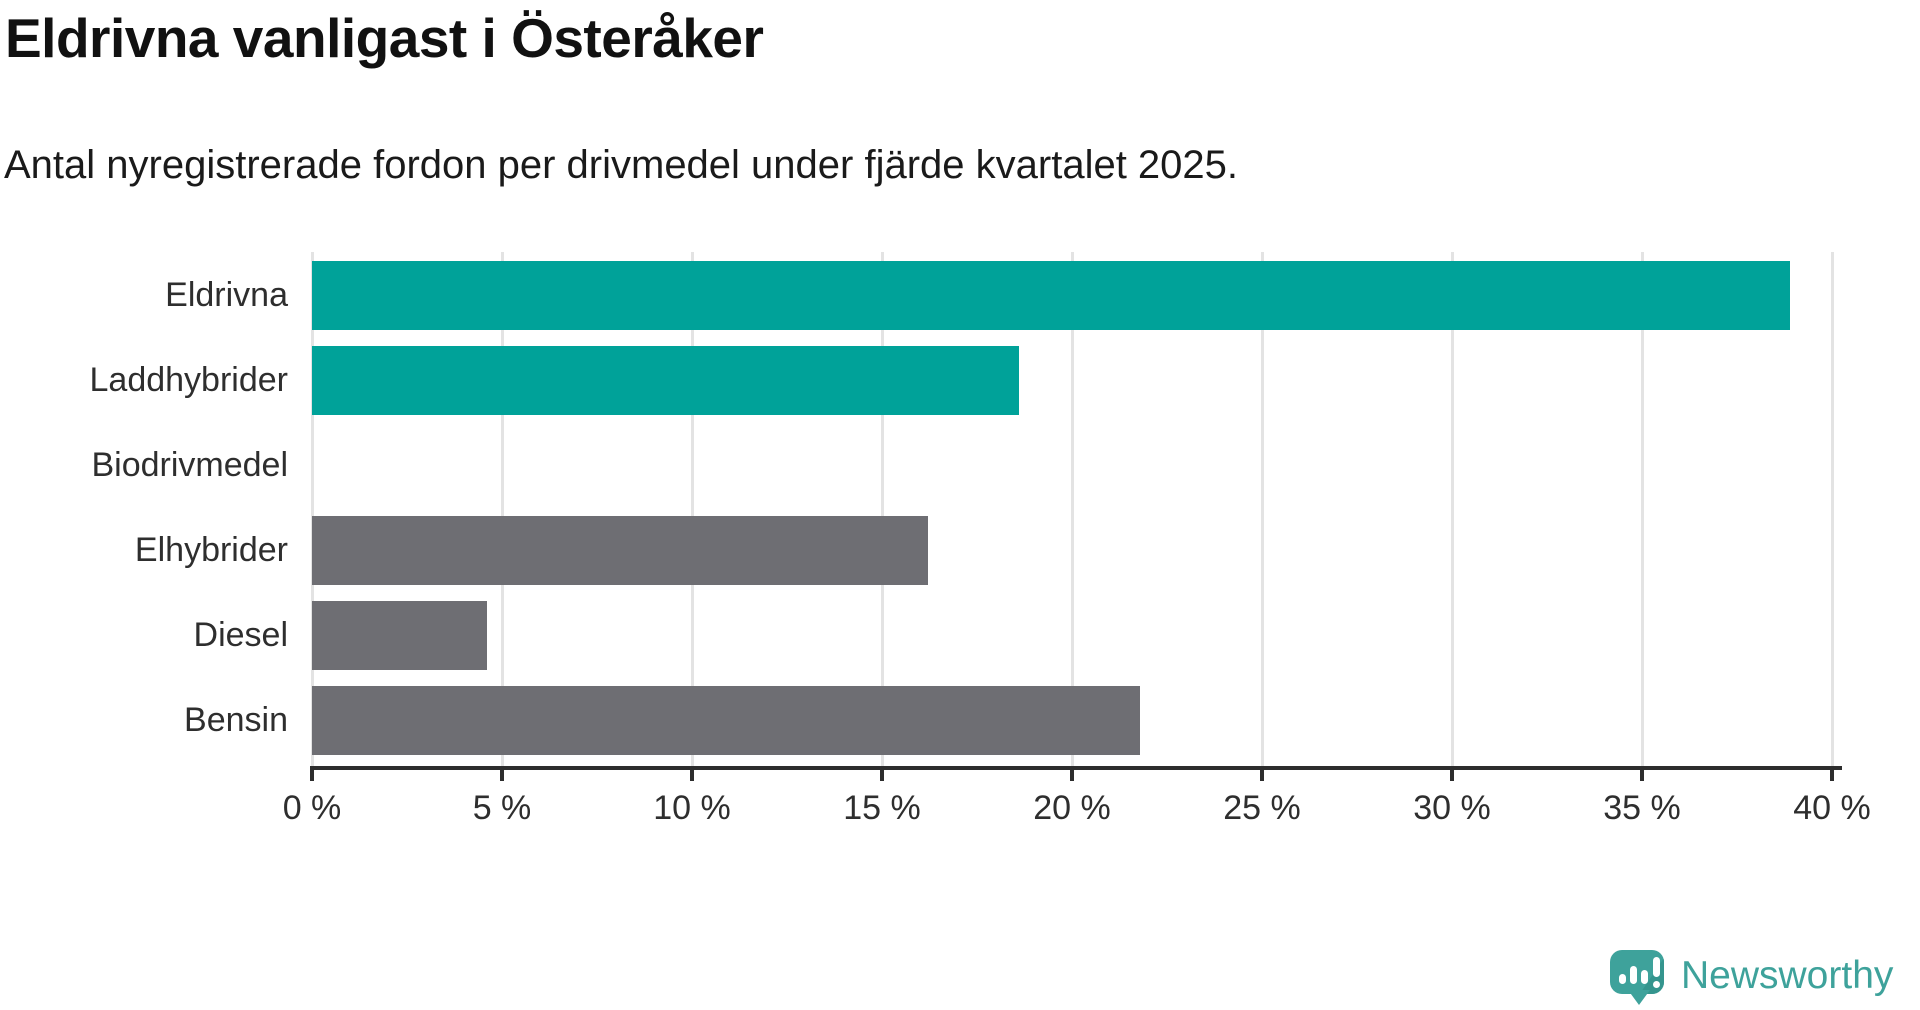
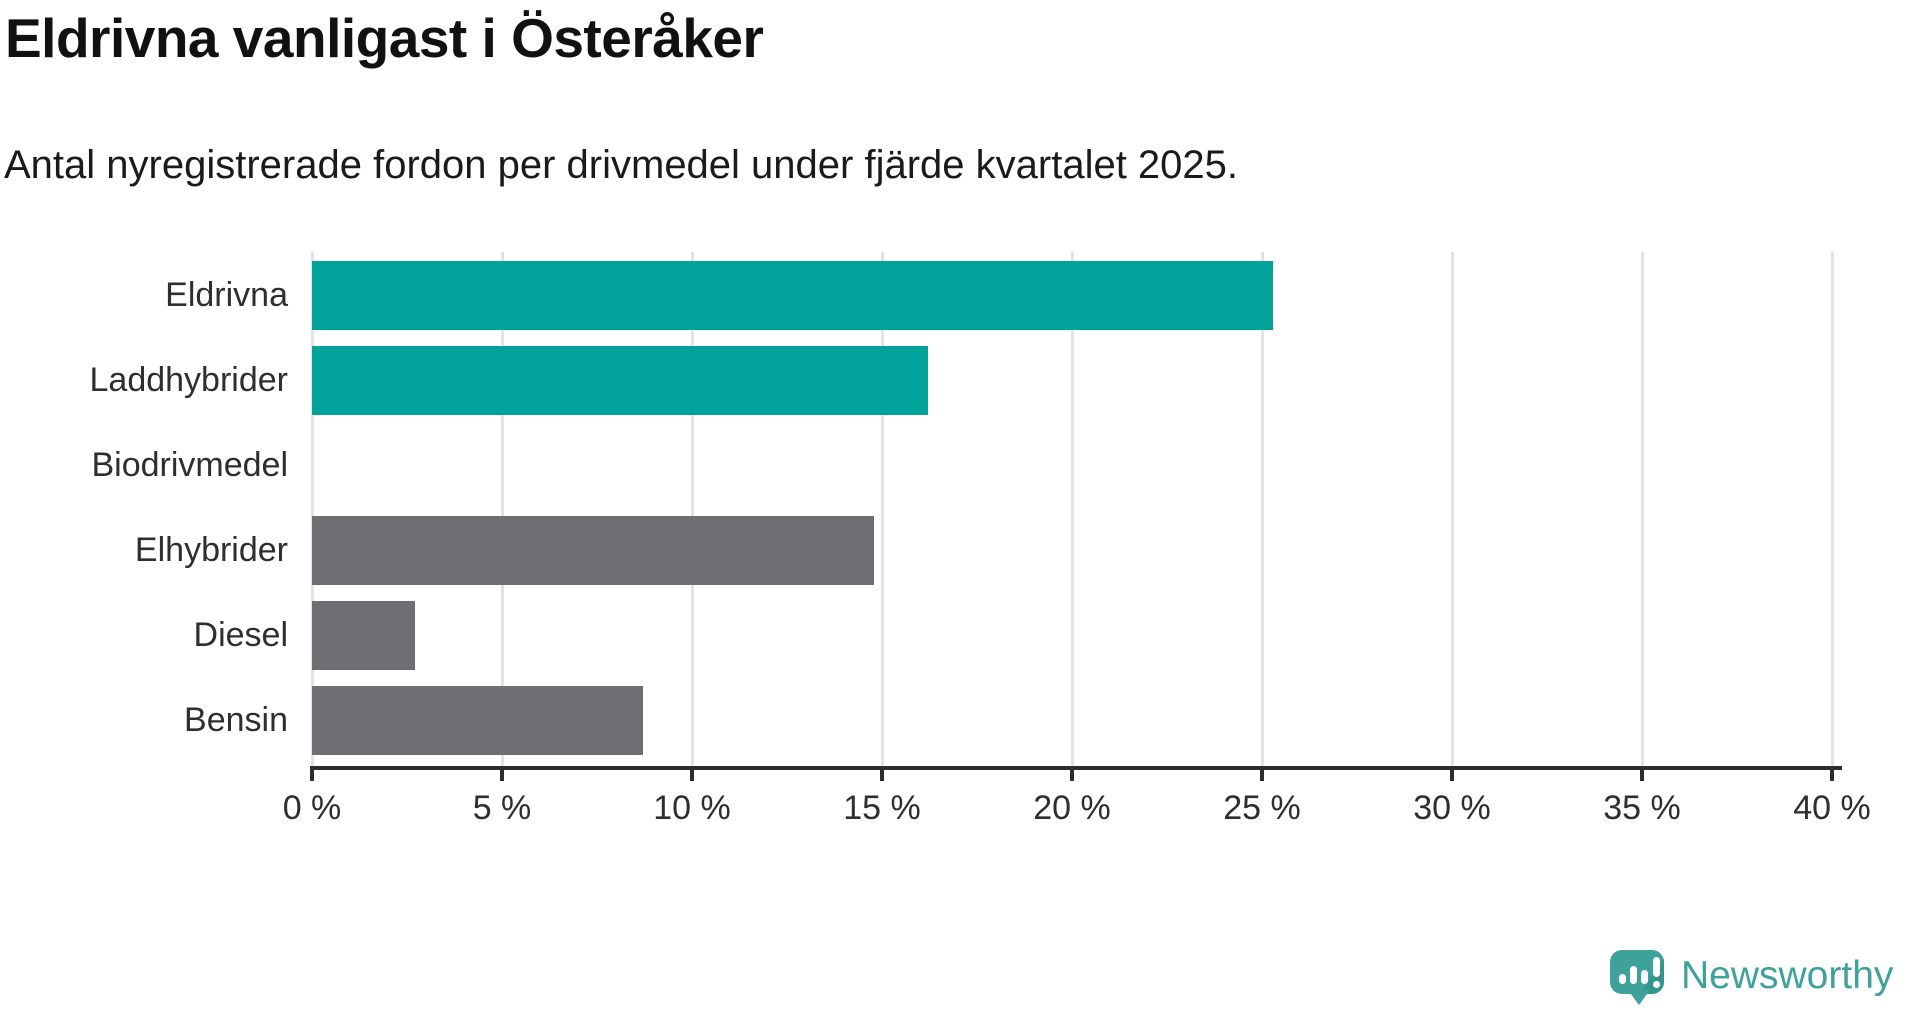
Eldrivna: 38.9% -> 25.3%
Laddhybrider: 18.6% -> 16.2%
Elhybrider: 16.2% -> 14.8%
Diesel: 4.6% -> 2.7%
Bensin: 21.8% -> 8.7%
